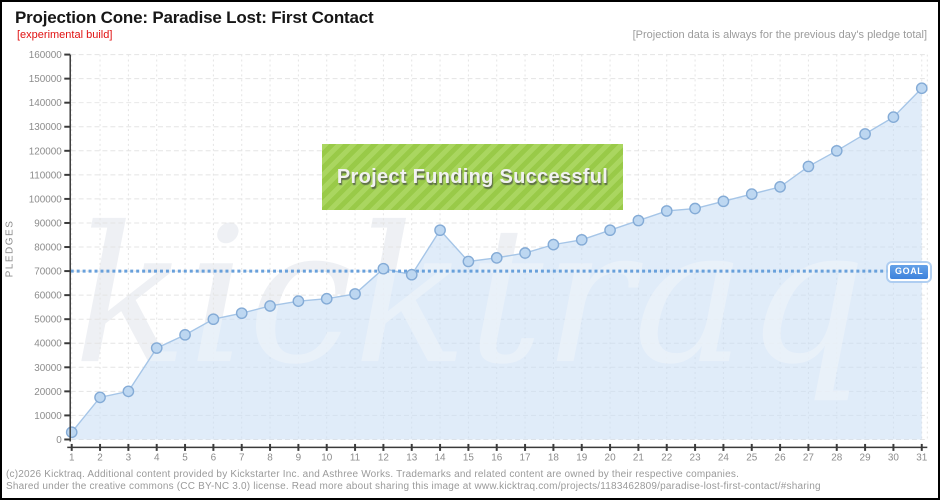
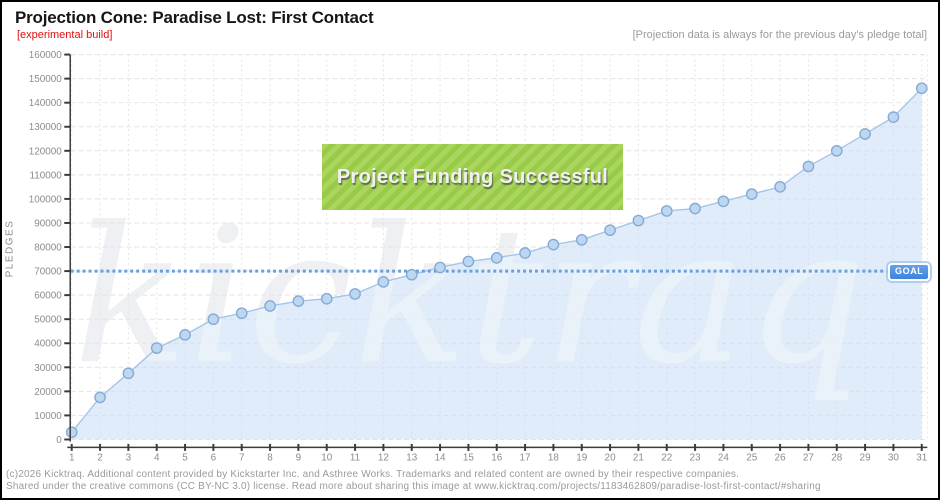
3: 20000 -> 28000
12: 71000 -> 66000
14: 87000 -> 72000
